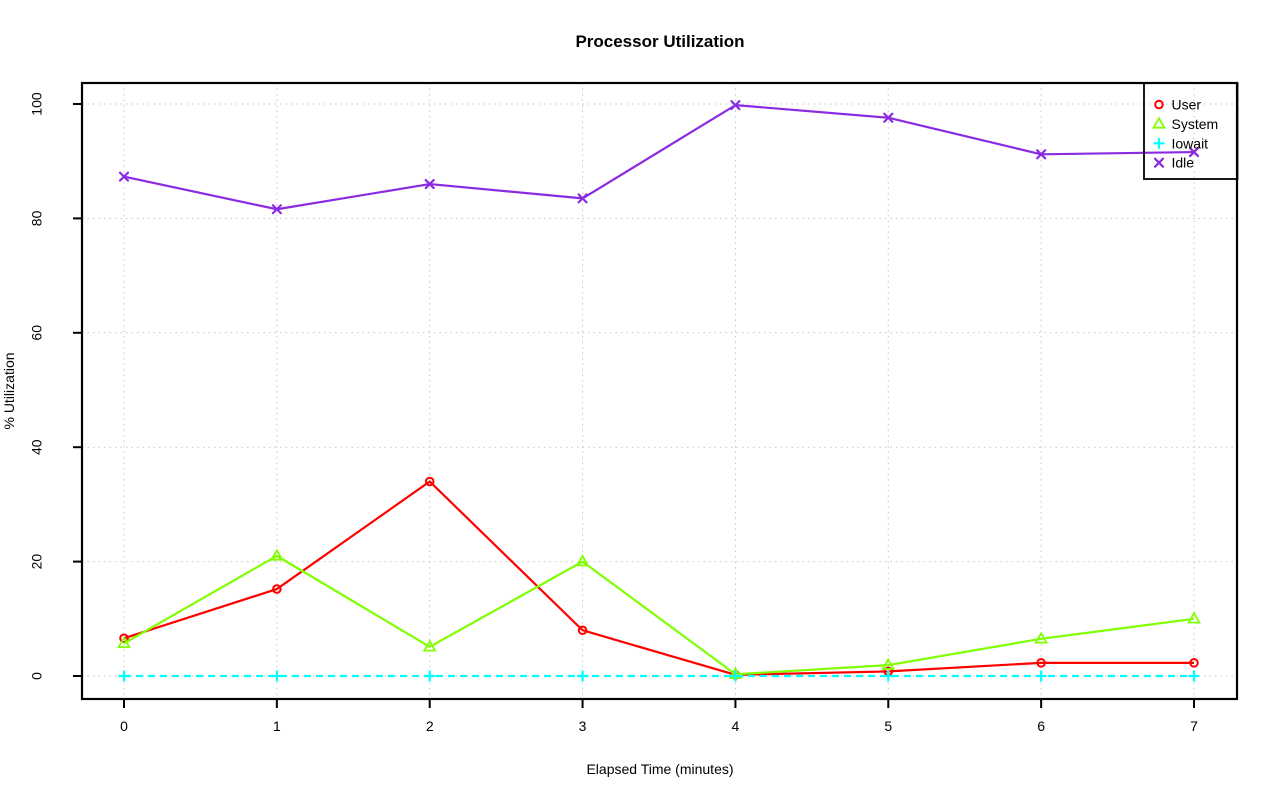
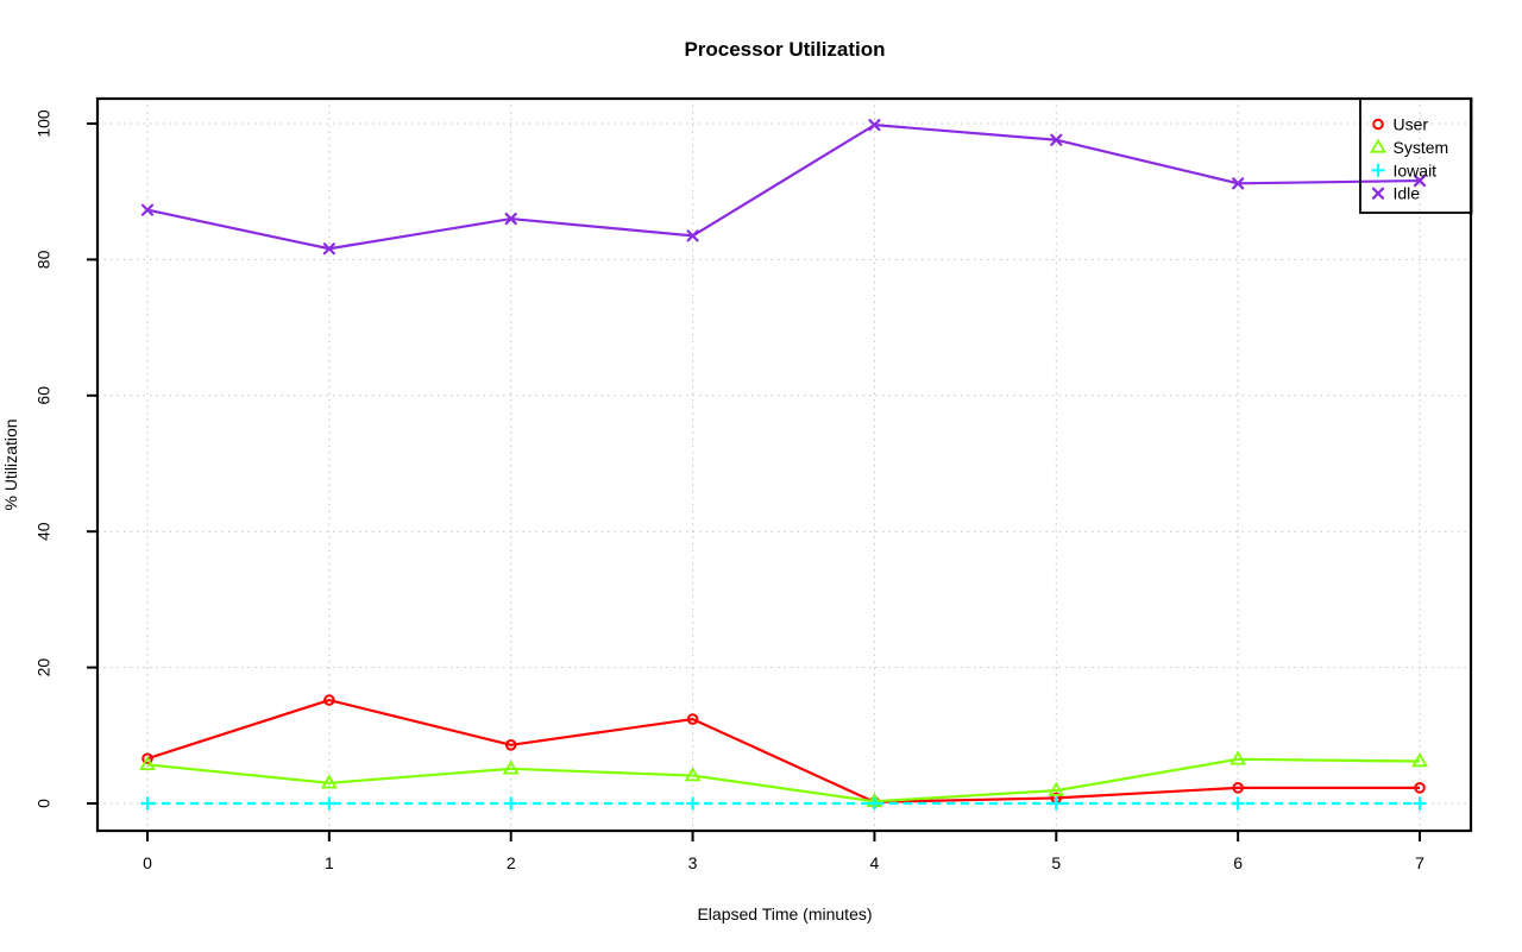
System/1: 21 -> 3
User/2: 34 -> 9
User/3: 8 -> 12
System/3: 20 -> 4
System/7: 10 -> 6
